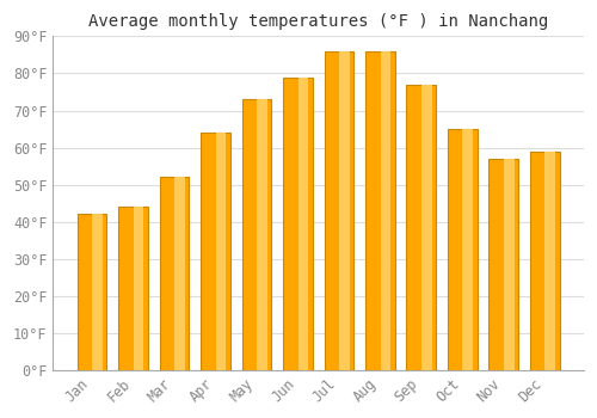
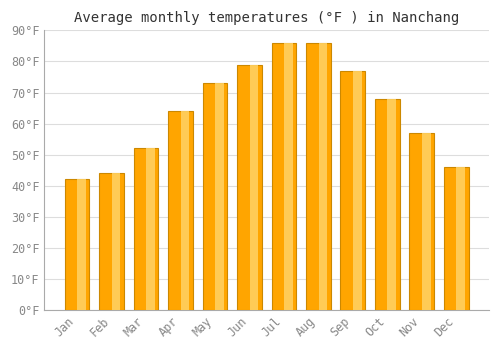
Oct: 65°F -> 68°F
Dec: 59°F -> 46°F
